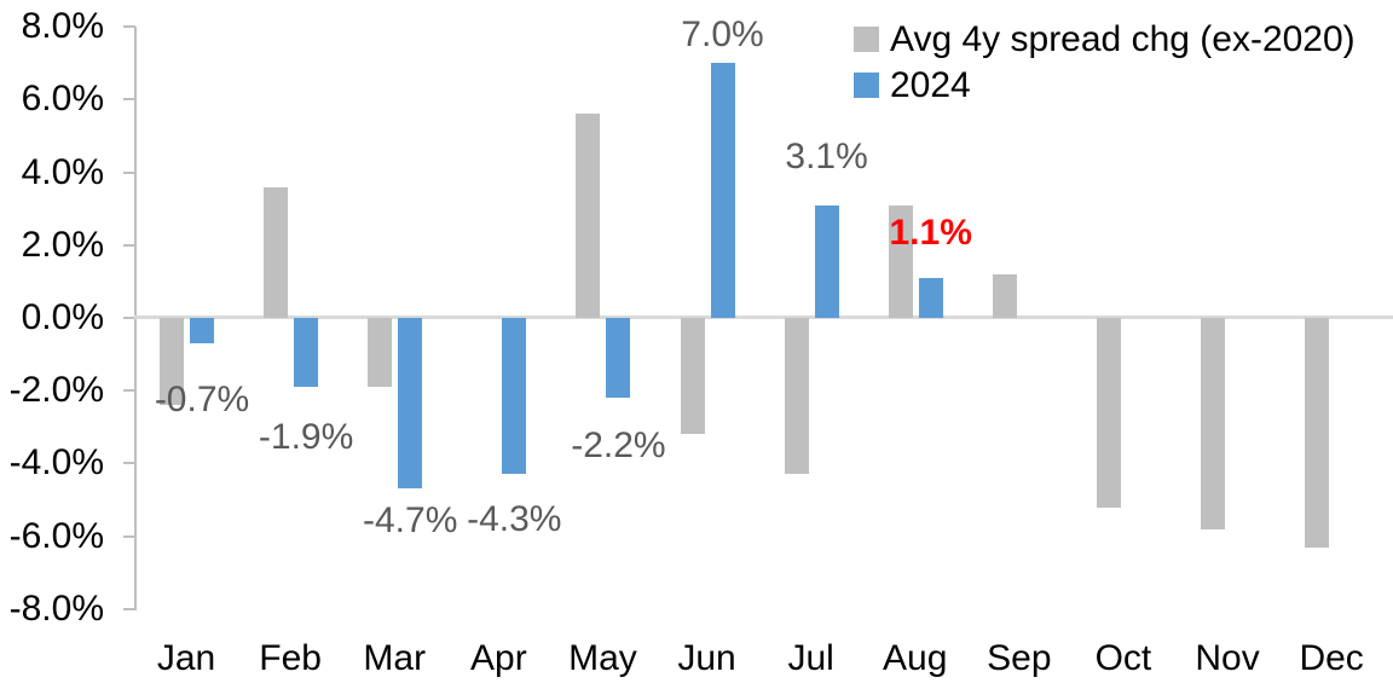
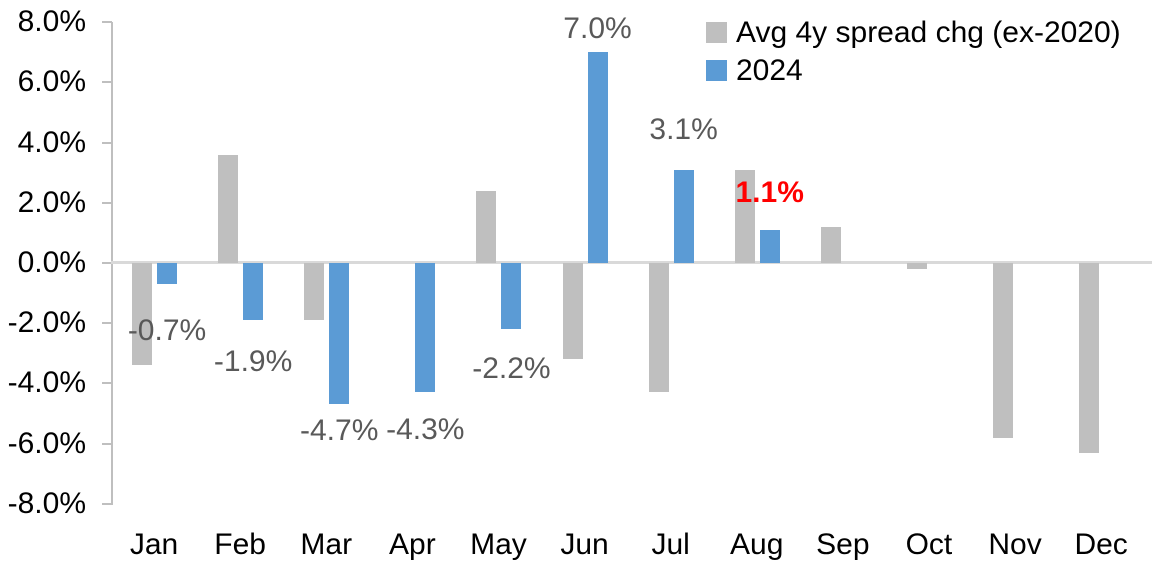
Avg 4y spread chg (ex-2020)/Jan: -2.4% -> -3.4%
Avg 4y spread chg (ex-2020)/May: 5.6% -> 2.4%
Avg 4y spread chg (ex-2020)/Oct: -5.2% -> -0.2%
